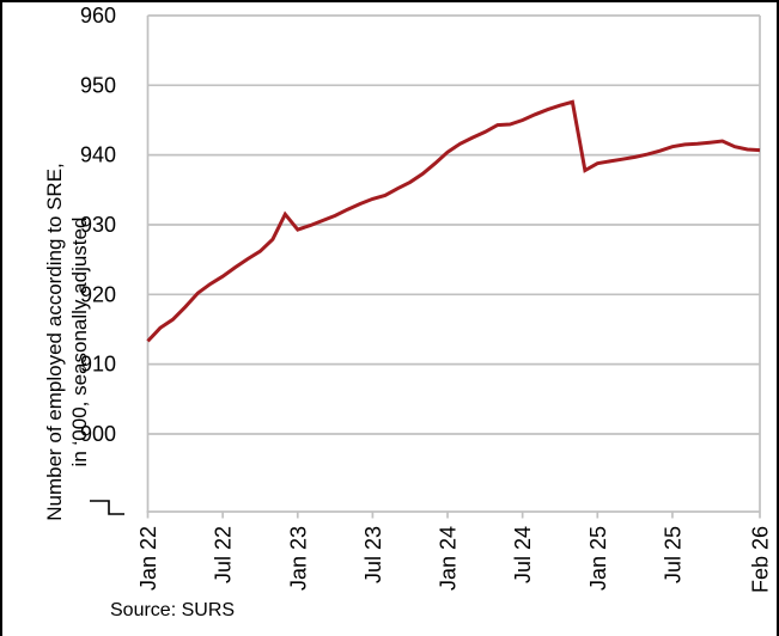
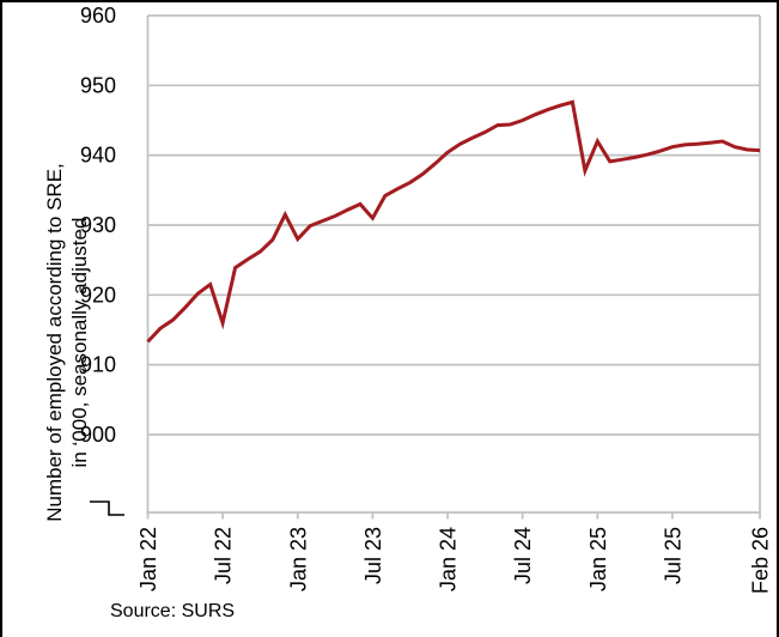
Jul 22: 923 -> 916
Jan 23: 929 -> 928
Jul 23: 934 -> 931
Jan 25: 939 -> 942
